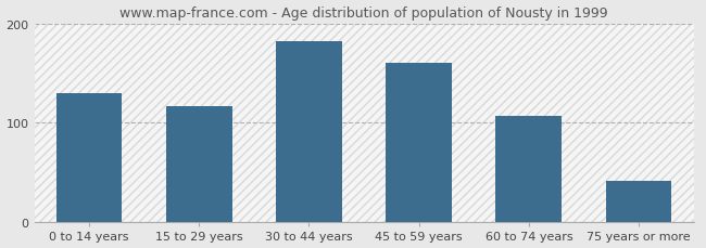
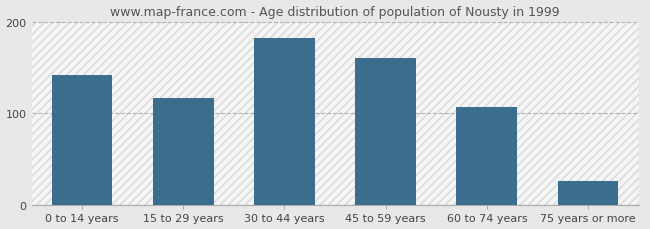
0 to 14 years: 130 -> 142
75 years or more: 42 -> 26
